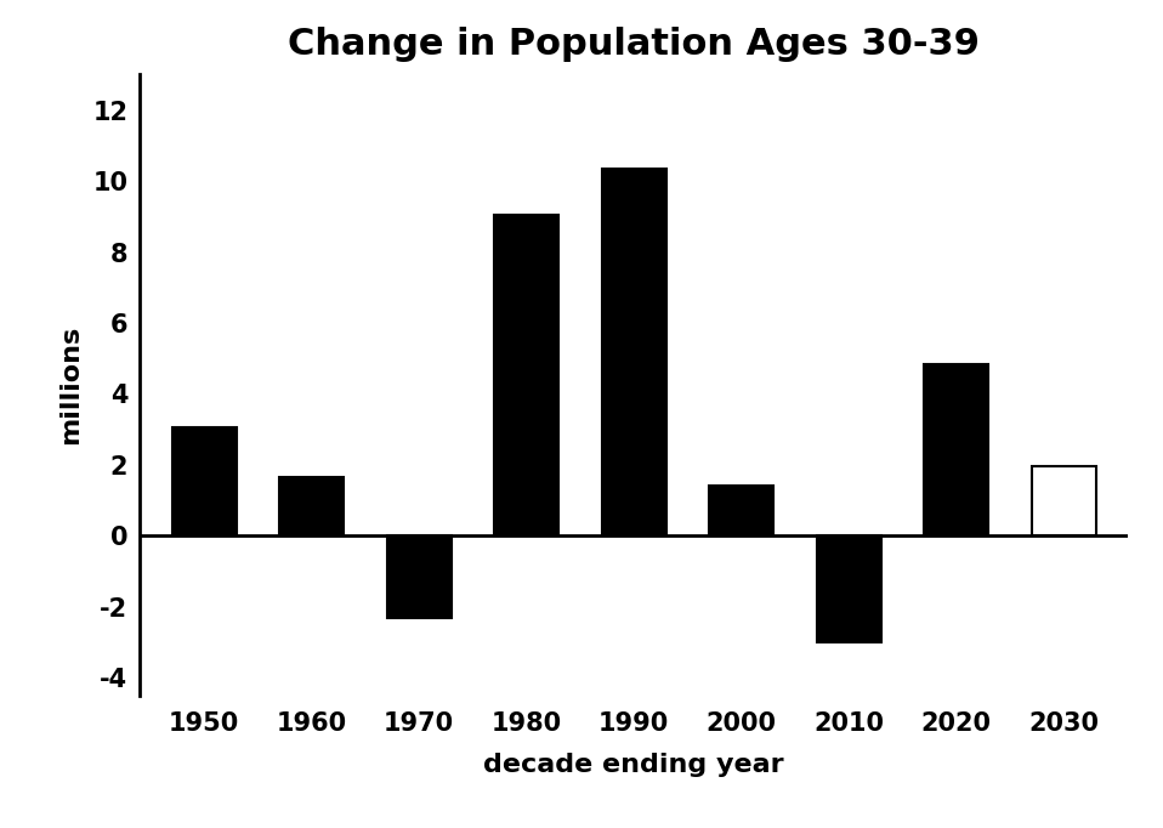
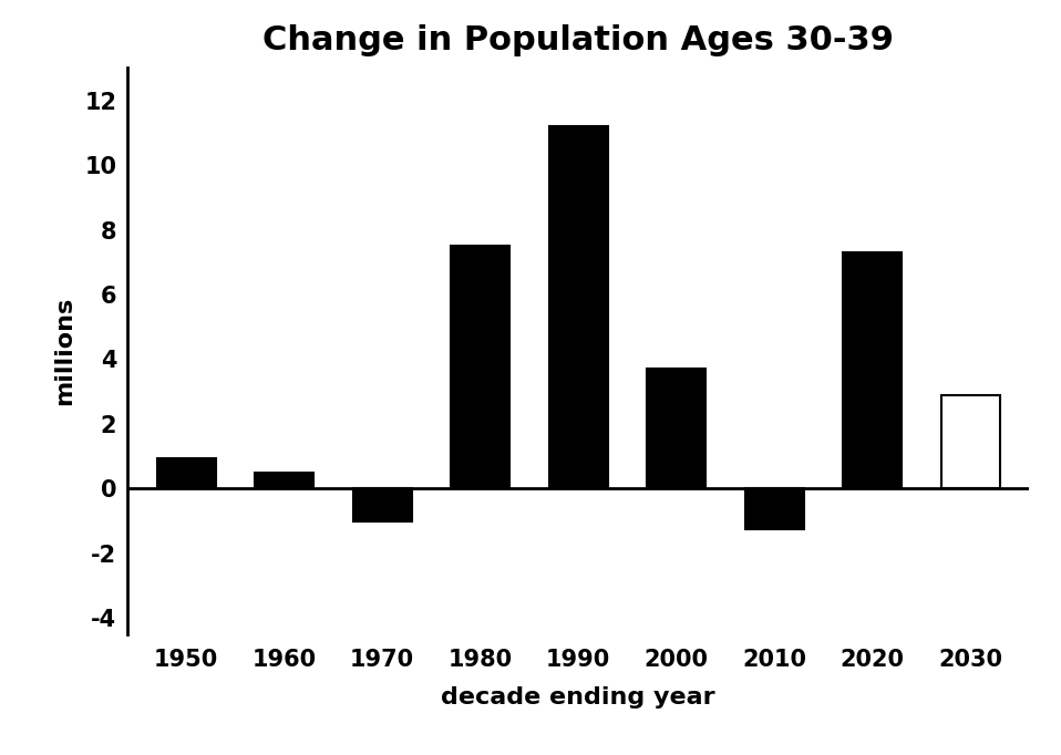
1950: 3.05 -> 0.95
1960: 1.65 -> 0.50
1970: -2.30 -> -1.00
1980: 9.05 -> 7.50
1990: 10.35 -> 11.20
2000: 1.40 -> 3.70
2010: -3.00 -> -1.25
2020: 4.85 -> 7.30
2030: 1.95 -> 2.90
